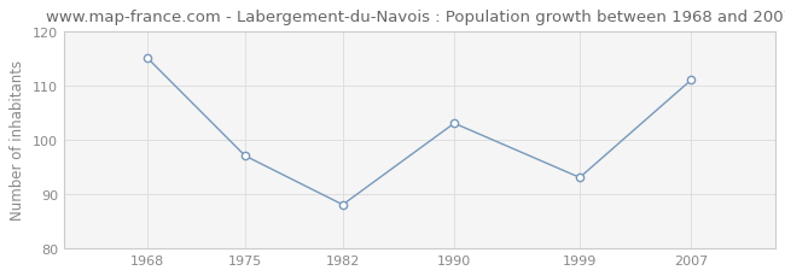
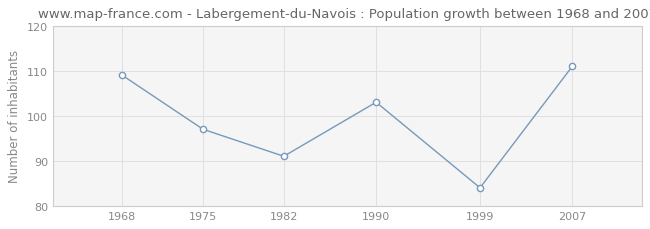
1968: 115 -> 109
1982: 88 -> 91
1999: 93 -> 84
